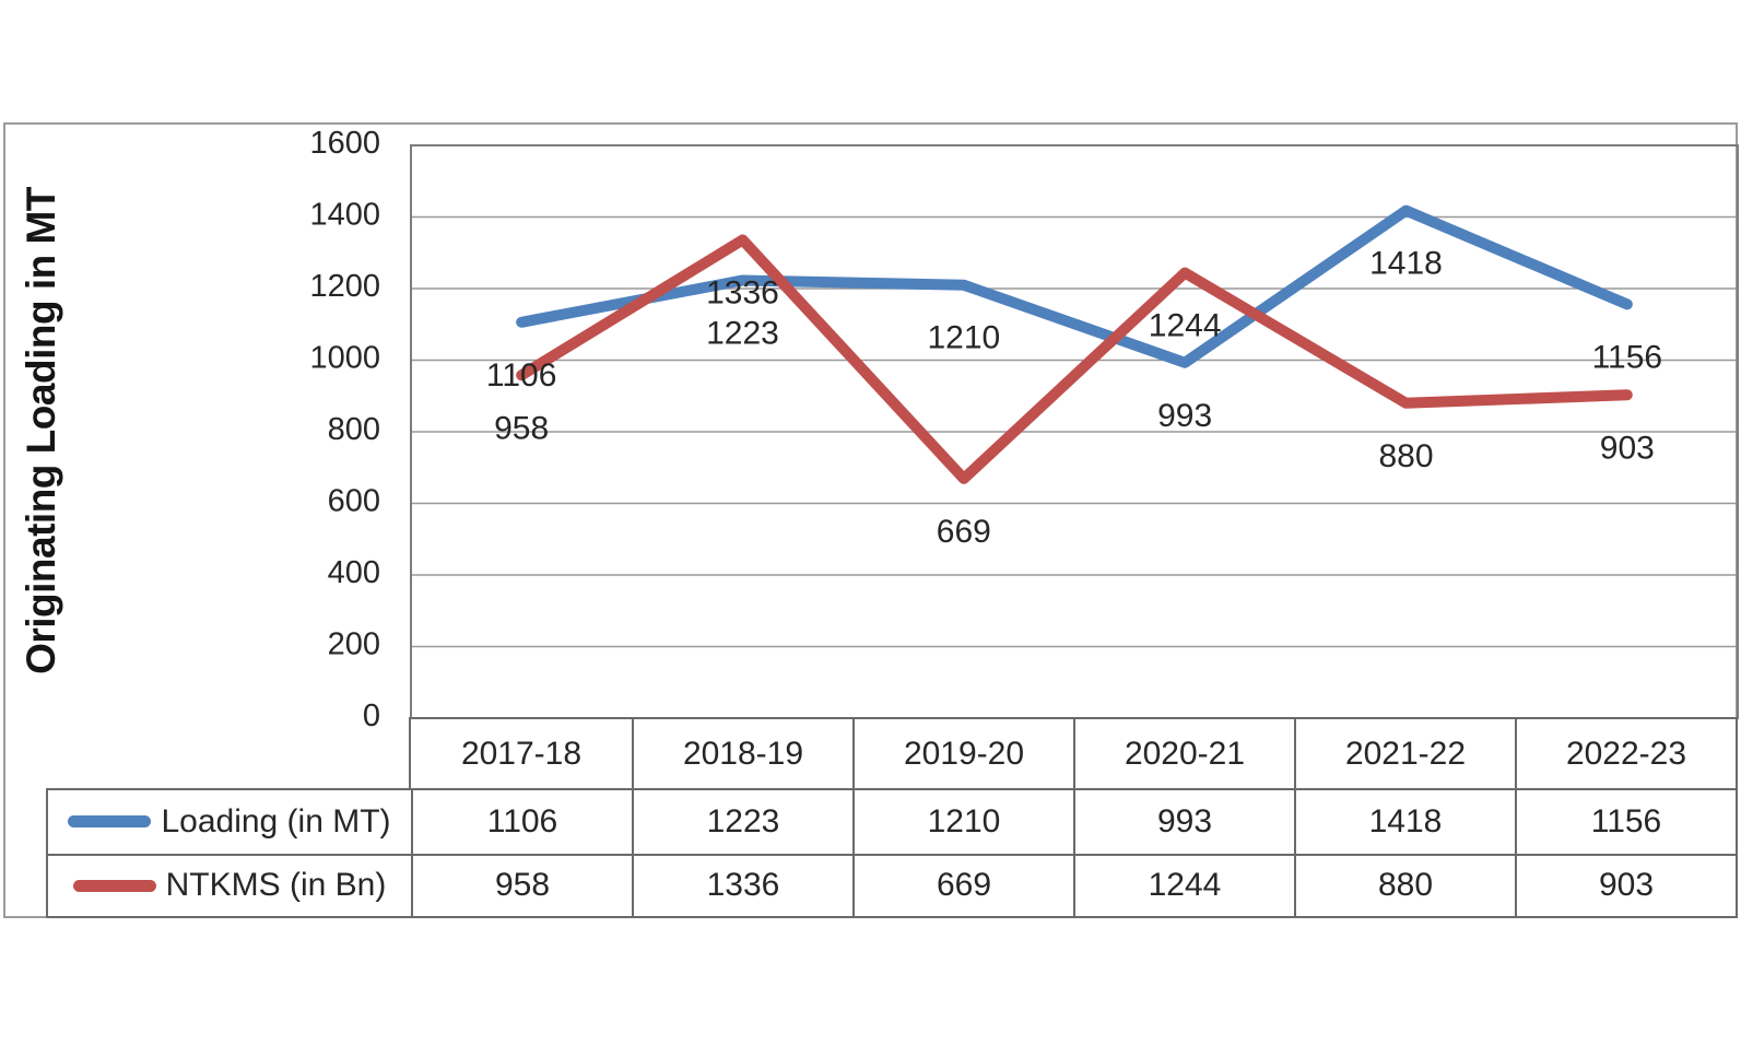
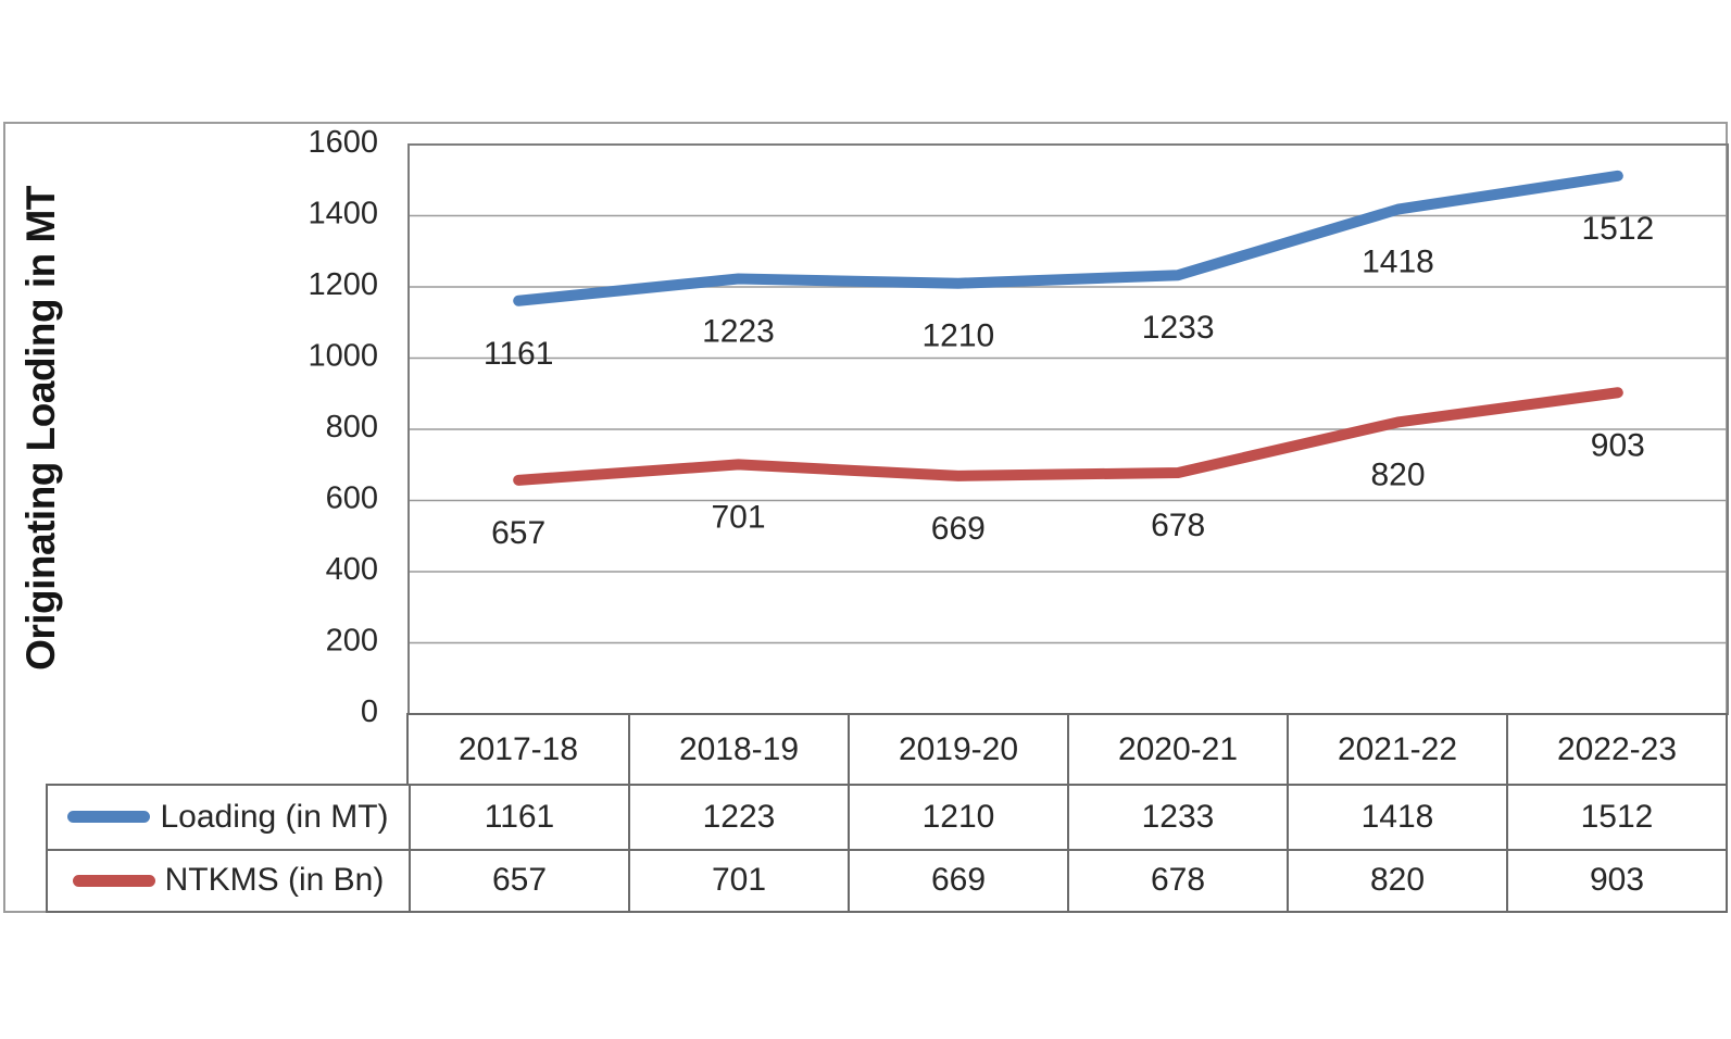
Loading (in MT)/2017-18: 1106 -> 1161
NTKMS (in Bn)/2017-18: 958 -> 657
NTKMS (in Bn)/2018-19: 1336 -> 701
Loading (in MT)/2020-21: 993 -> 1233
NTKMS (in Bn)/2020-21: 1244 -> 678
NTKMS (in Bn)/2021-22: 880 -> 820
Loading (in MT)/2022-23: 1156 -> 1512
